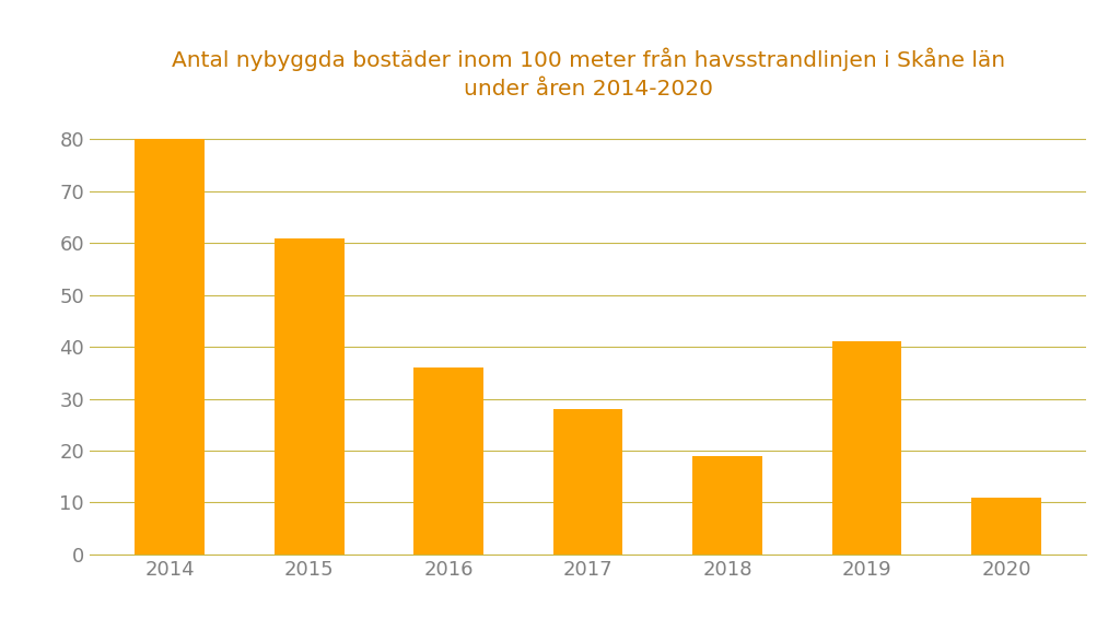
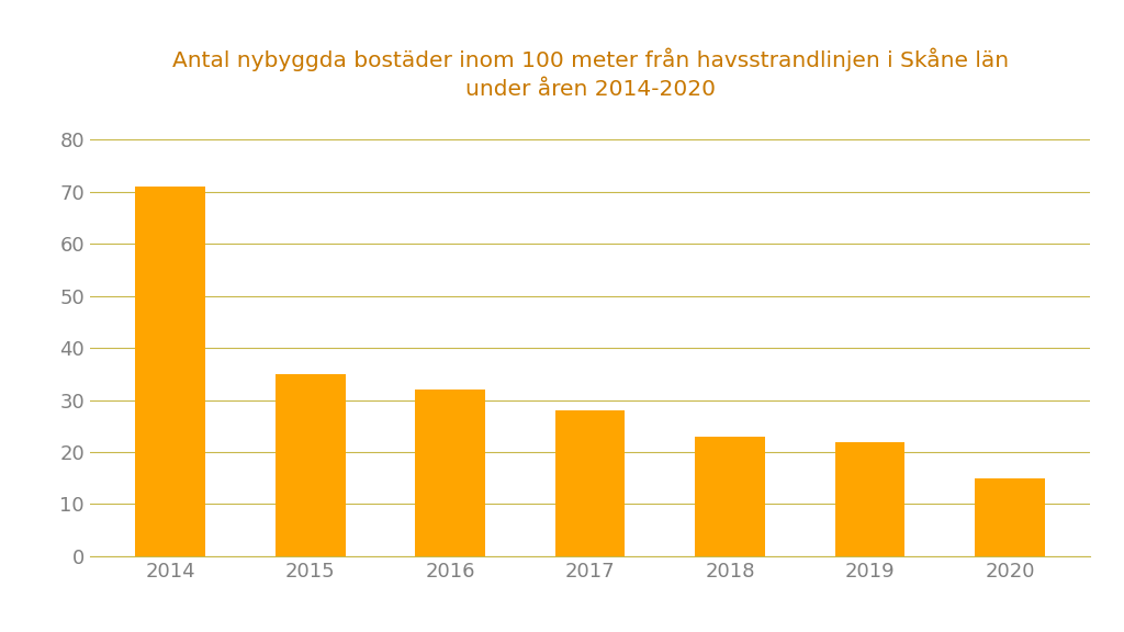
2014: 80 -> 71
2015: 61 -> 35
2016: 36 -> 32
2018: 19 -> 23
2019: 41 -> 22
2020: 11 -> 15
